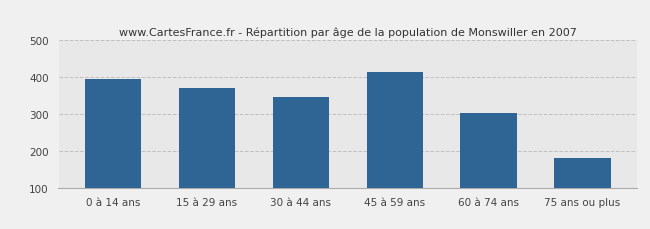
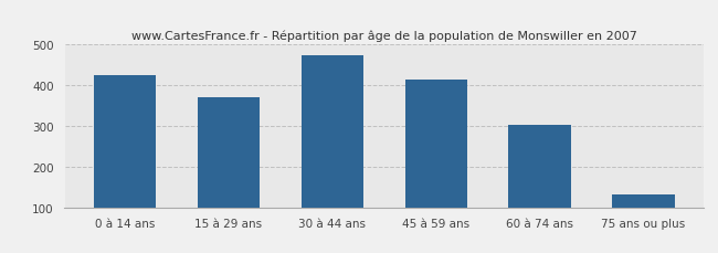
0 à 14 ans: 395 -> 425
30 à 44 ans: 345 -> 475
75 ans ou plus: 180 -> 132
